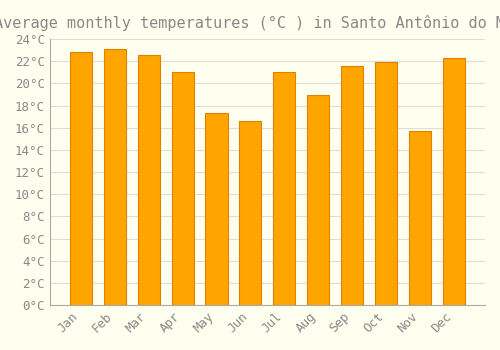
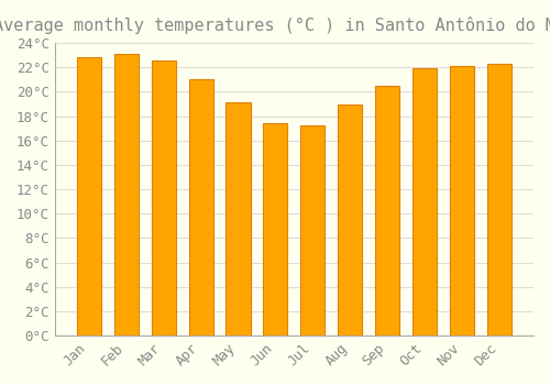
May: 17.3°C -> 19.1°C
Jun: 16.6°C -> 17.4°C
Jul: 21.0°C -> 17.2°C
Sep: 21.6°C -> 20.5°C
Nov: 15.7°C -> 22.1°C
